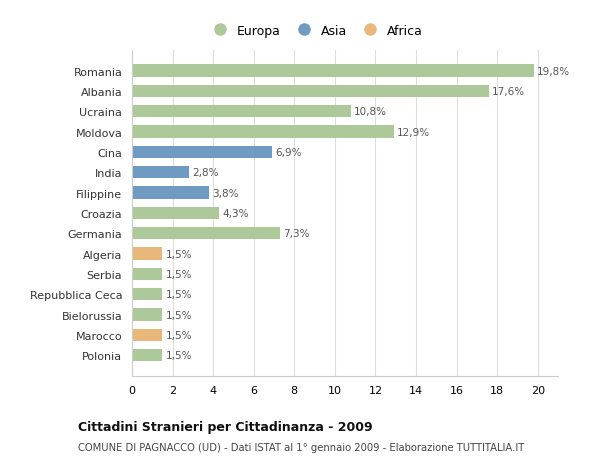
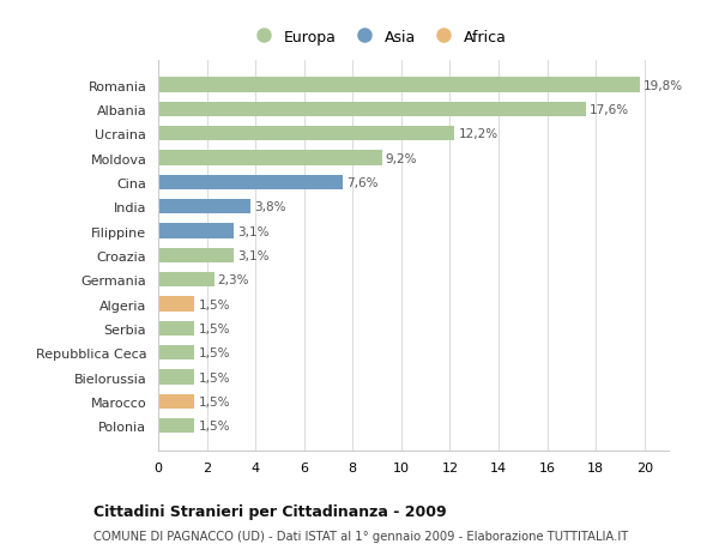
Ucraina: 10,8% -> 12,2%
Moldova: 12,9% -> 9,2%
Cina: 6,9% -> 7,6%
India: 2,8% -> 3,8%
Filippine: 3,8% -> 3,1%
Croazia: 4,3% -> 3,1%
Germania: 7,3% -> 2,3%
